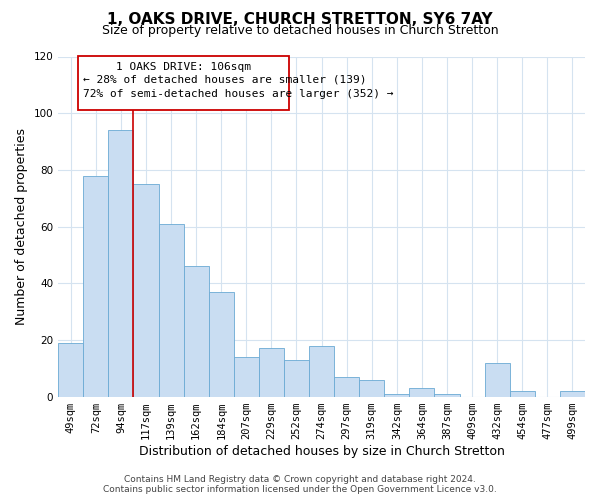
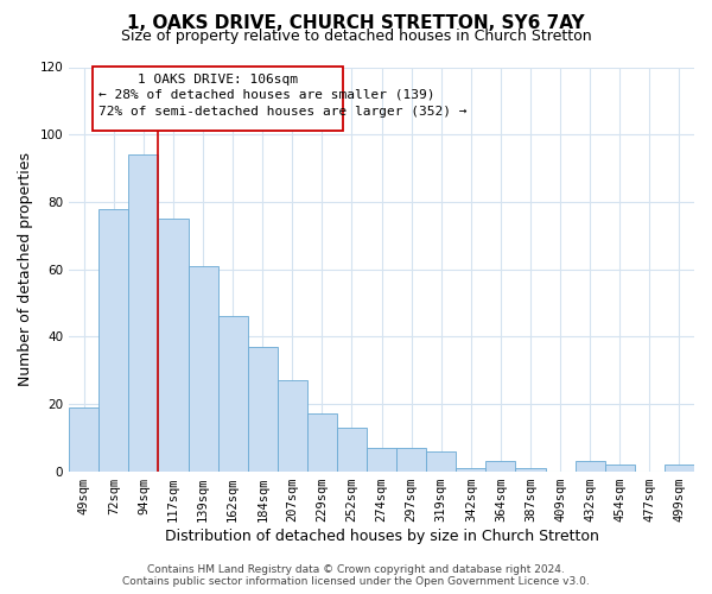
207sqm: 14 -> 27
274sqm: 18 -> 7
432sqm: 12 -> 3
